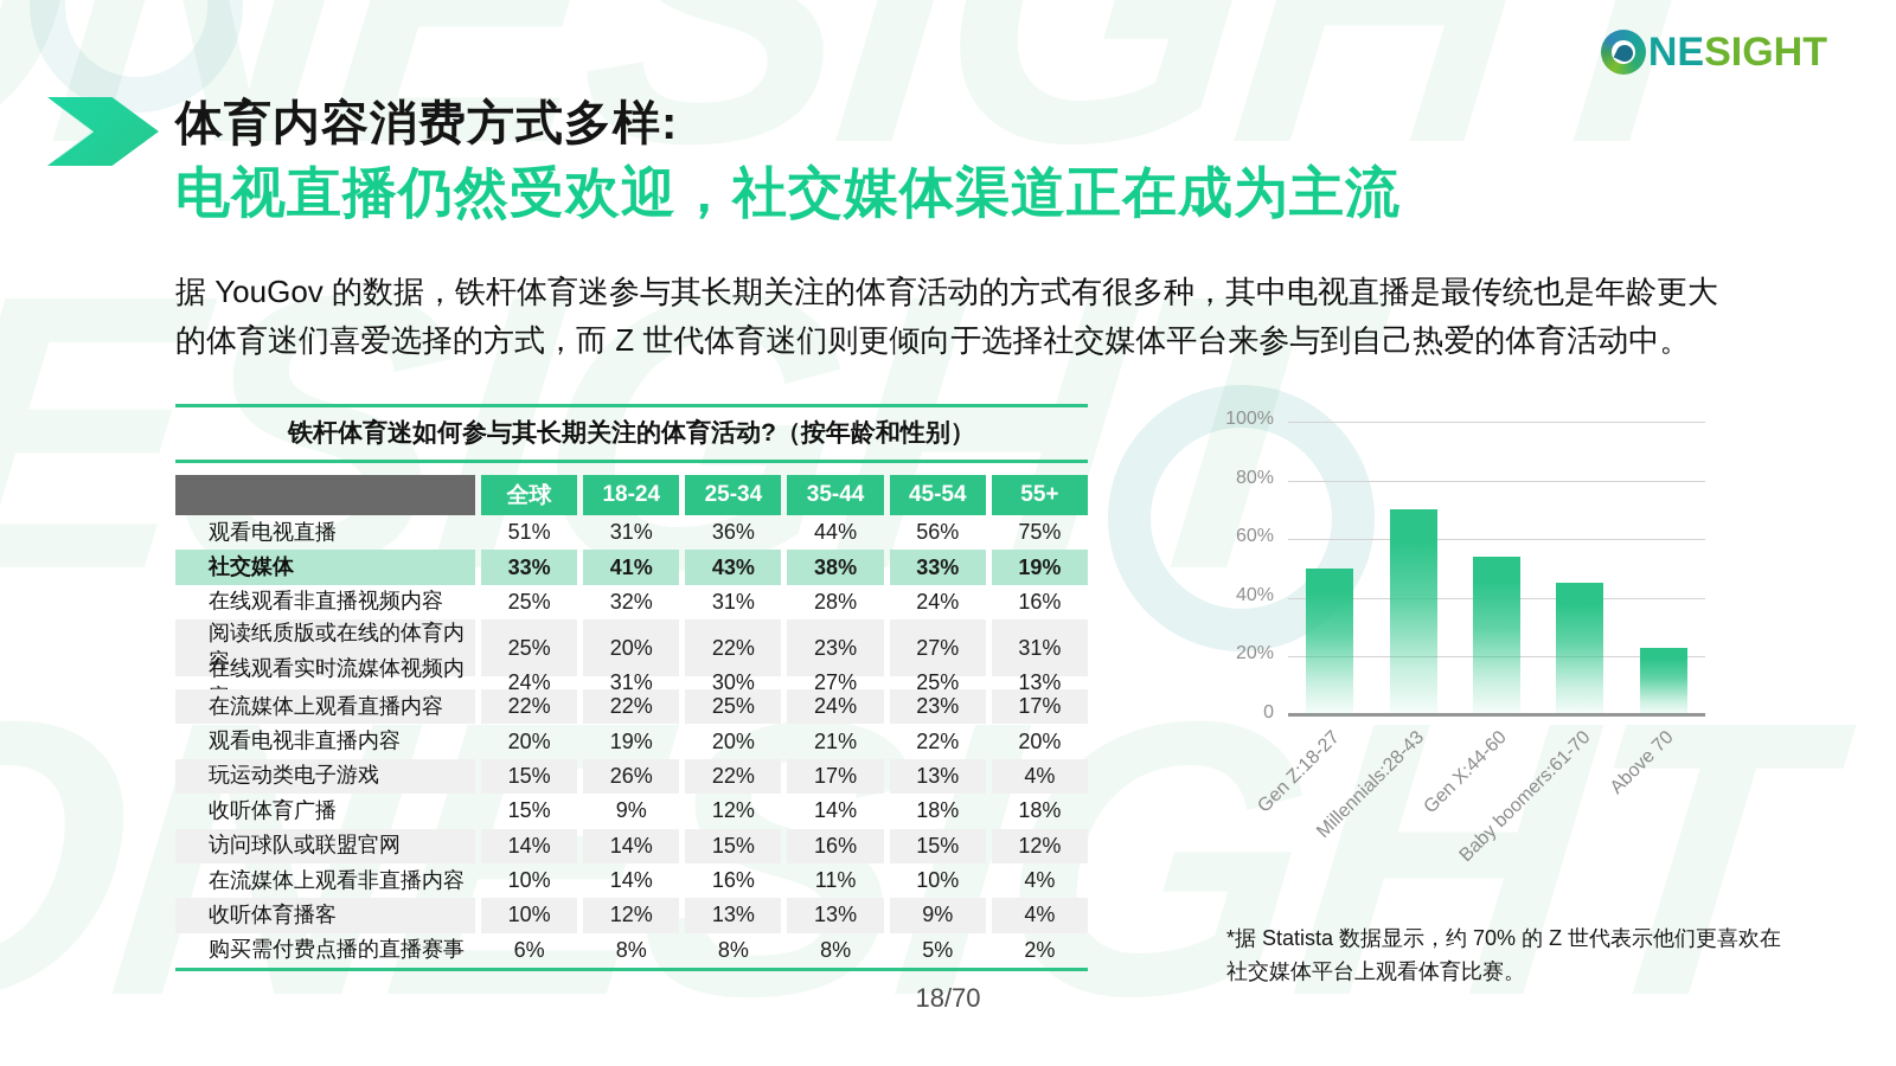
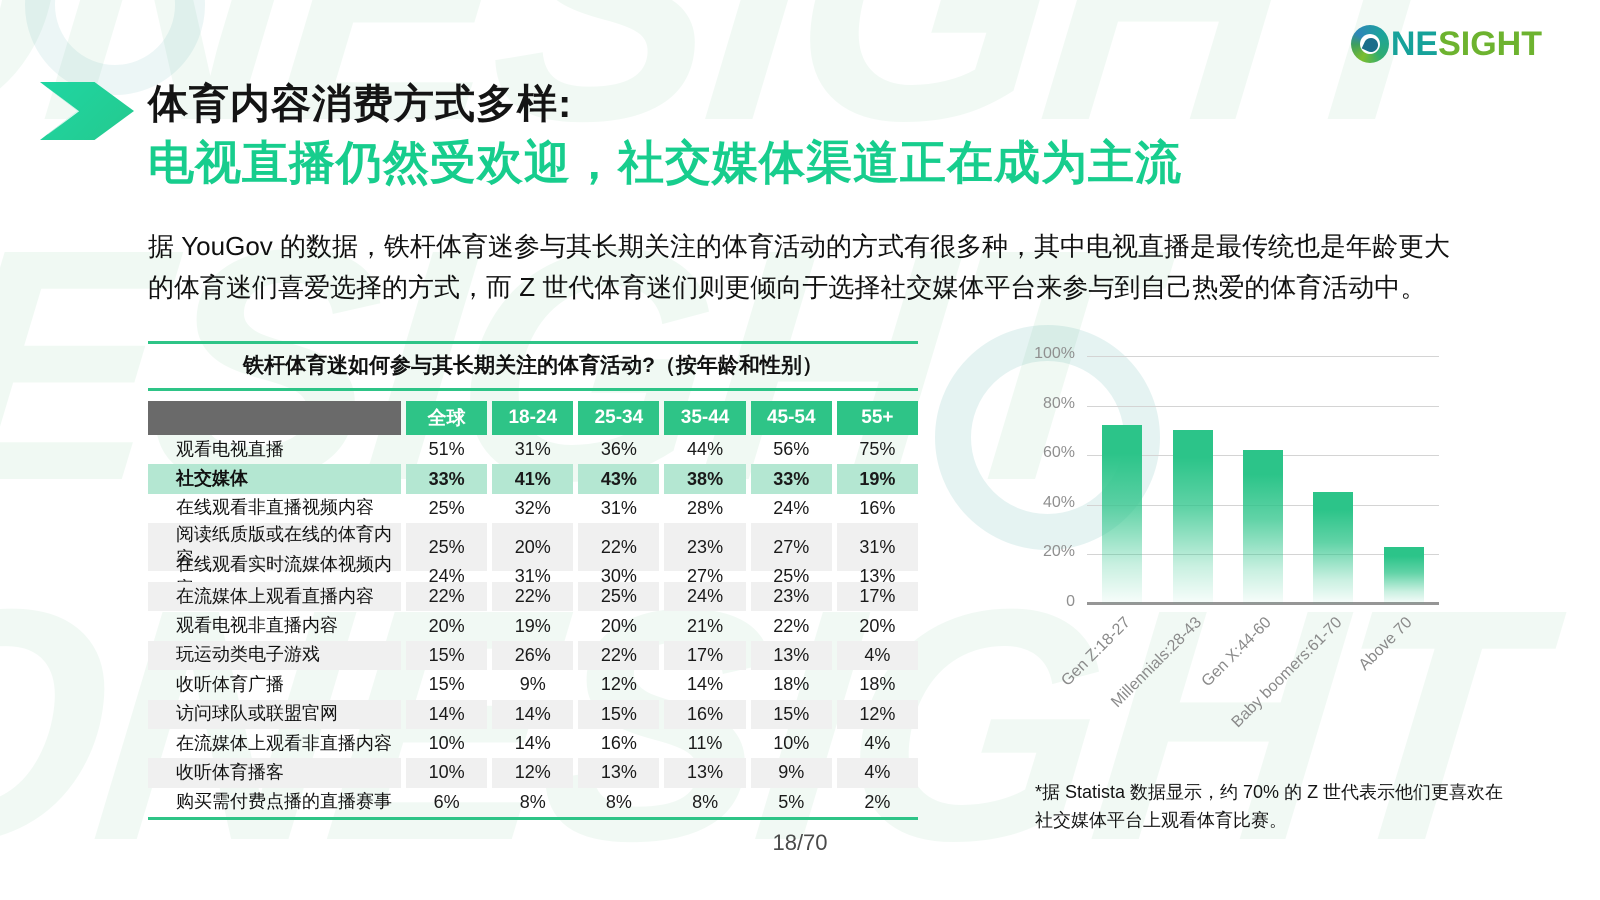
Gen Z:18-27: 50% -> 72%
Gen X:44-60: 54% -> 62%
